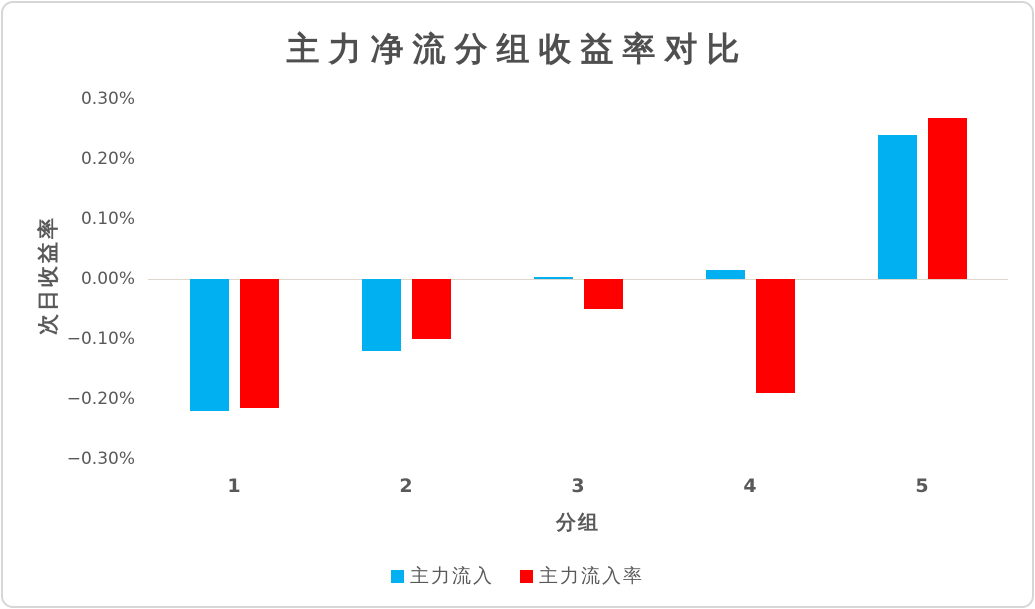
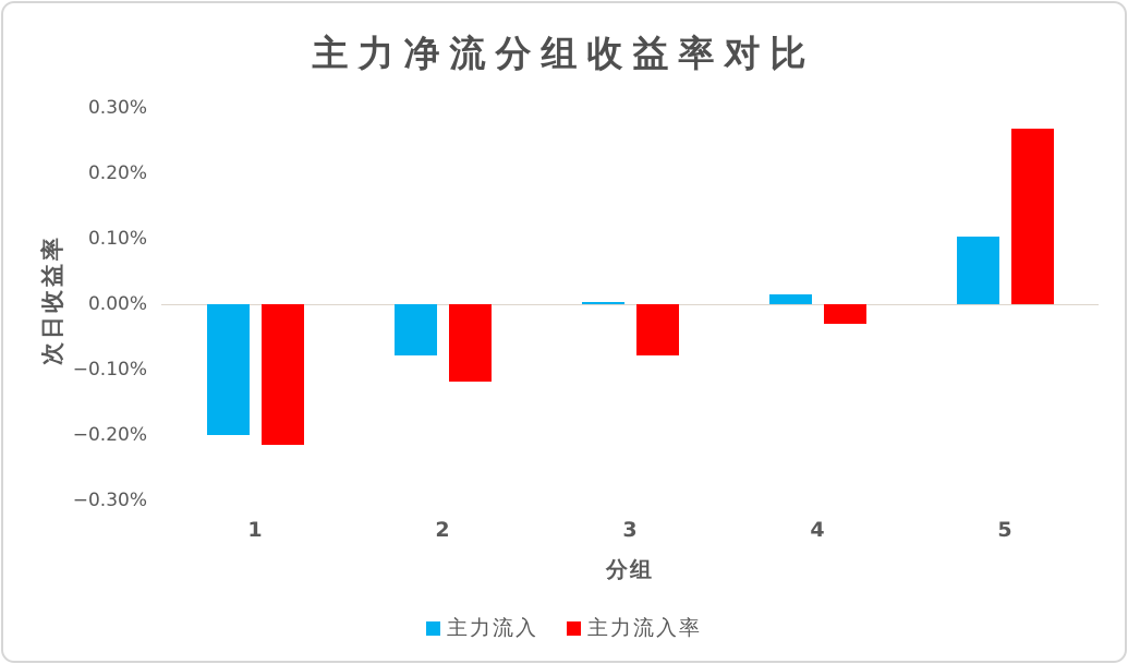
主力流入/1: -0.22% -> -0.20%
主力流入/2: -0.12% -> -0.08%
主力流入率/2: -0.10% -> -0.12%
主力流入率/3: -0.05% -> -0.08%
主力流入率/4: -0.19% -> -0.03%
主力流入/5: 0.24% -> 0.10%
